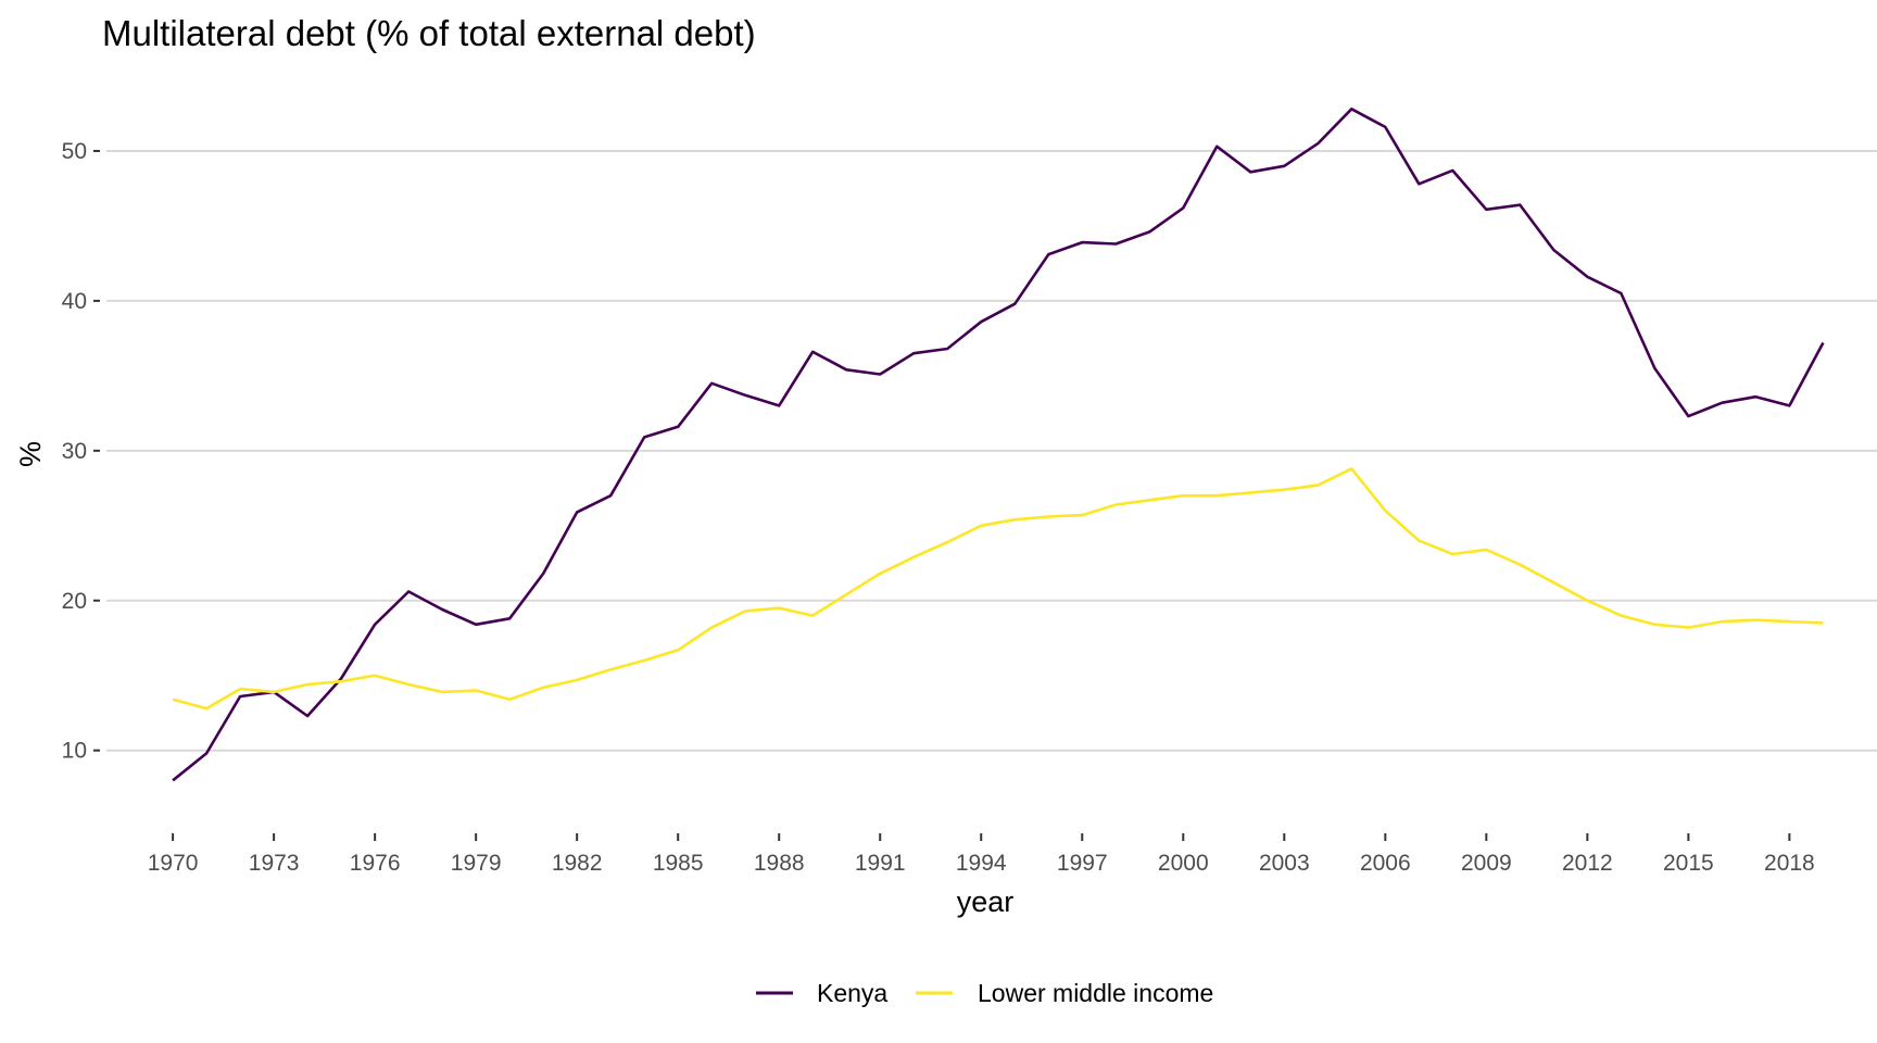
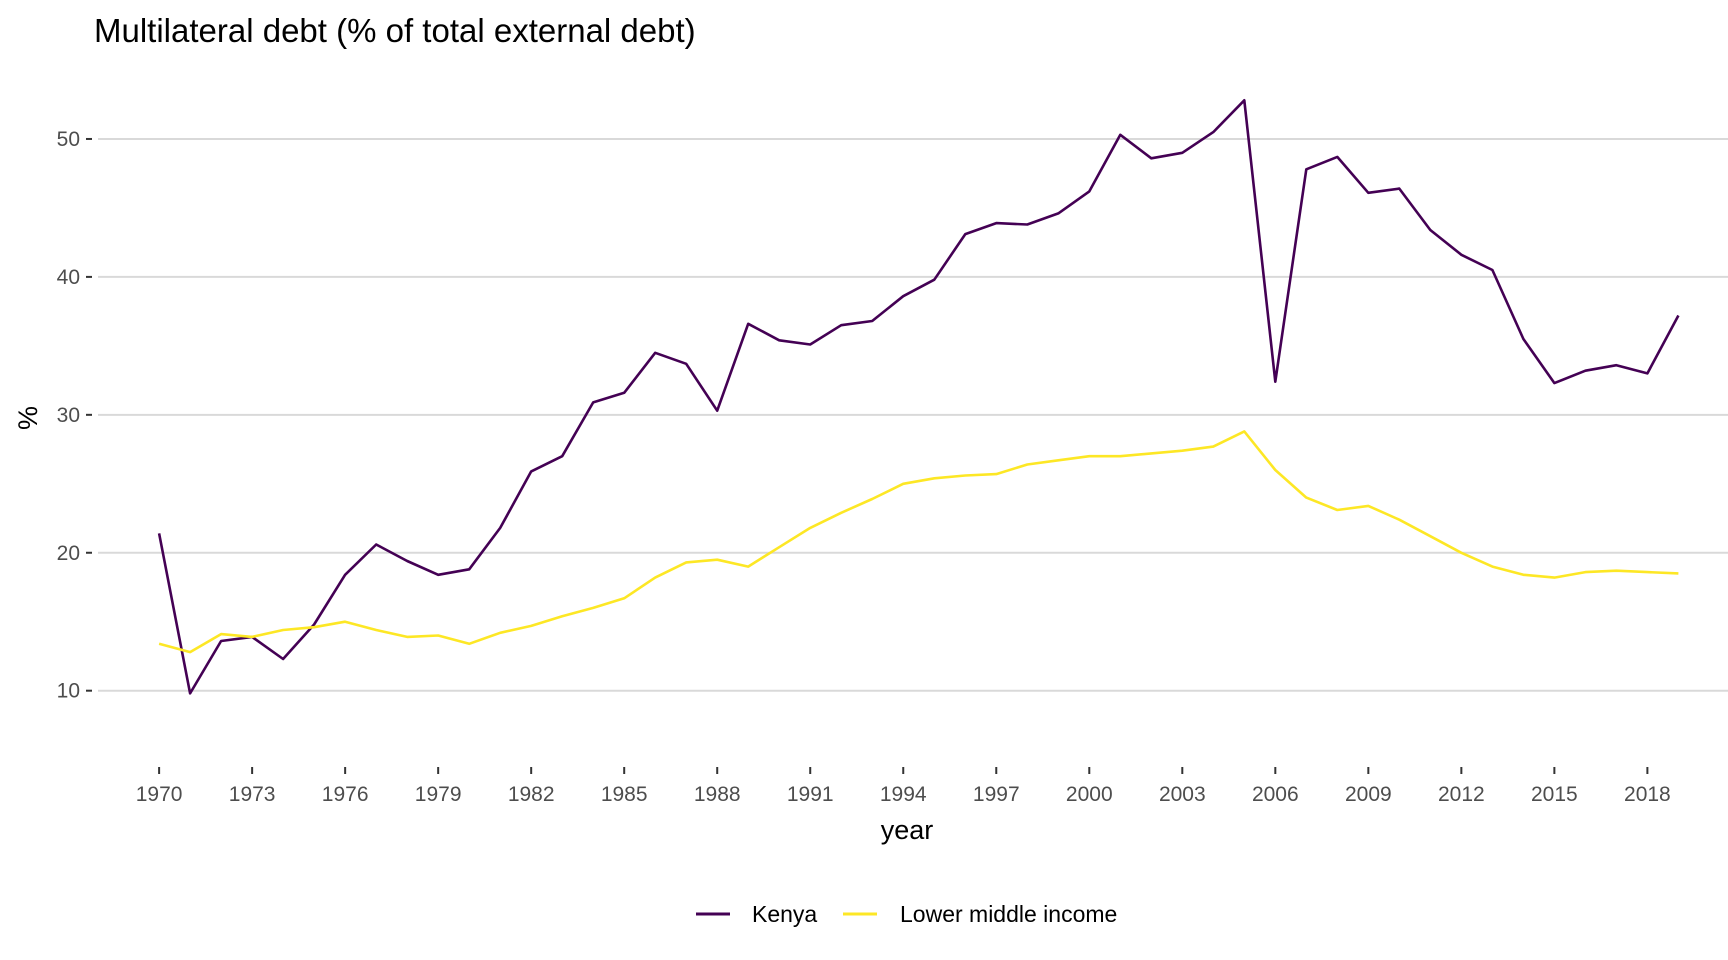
Kenya/1970: 8.0 -> 21.4
Kenya/1988: 33.0 -> 30.3
Kenya/2006: 51.6 -> 32.4
